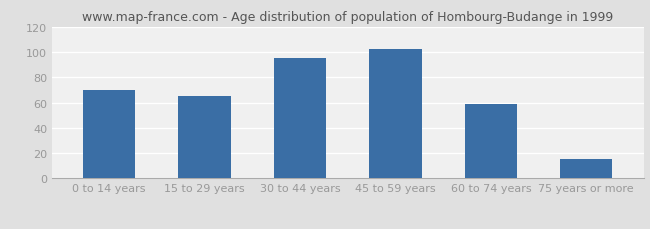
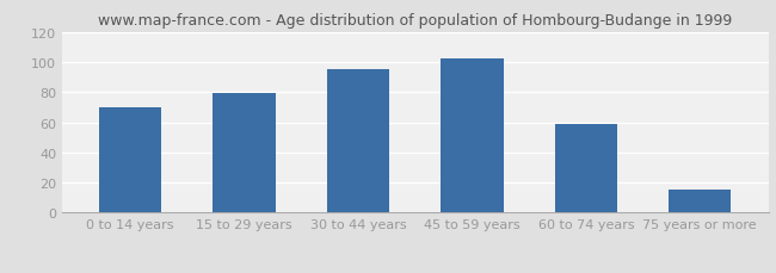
15 to 29 years: 65 -> 79
